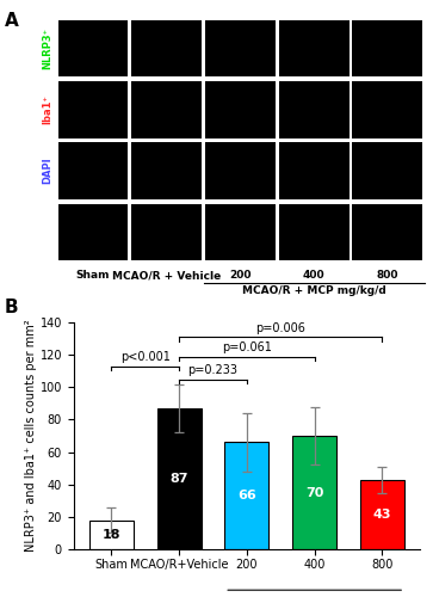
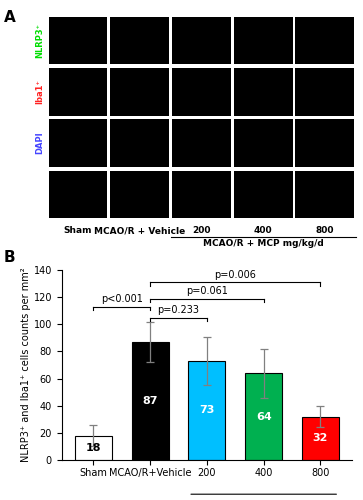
200: 66 -> 73
400: 70 -> 64
800: 43 -> 32
